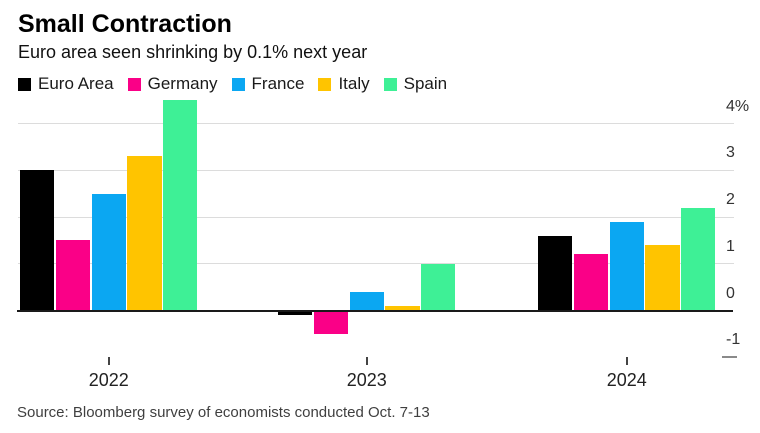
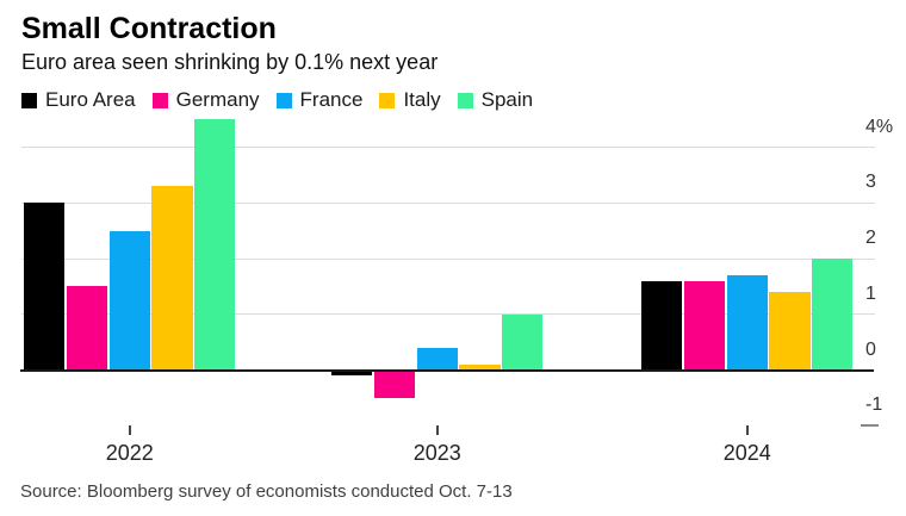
Germany/2024: 1.2% -> 1.6%
France/2024: 1.9% -> 1.7%
Spain/2024: 2.2% -> 2.0%
